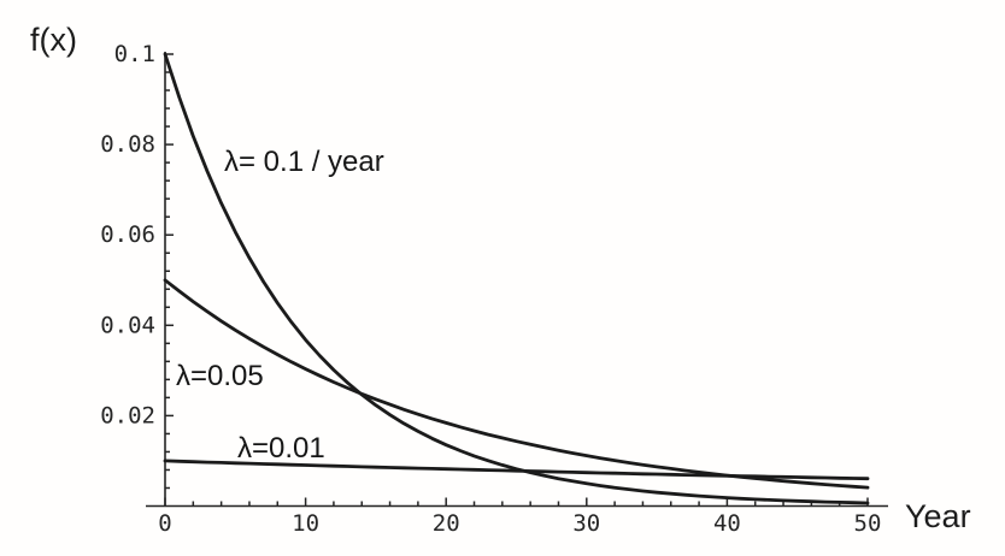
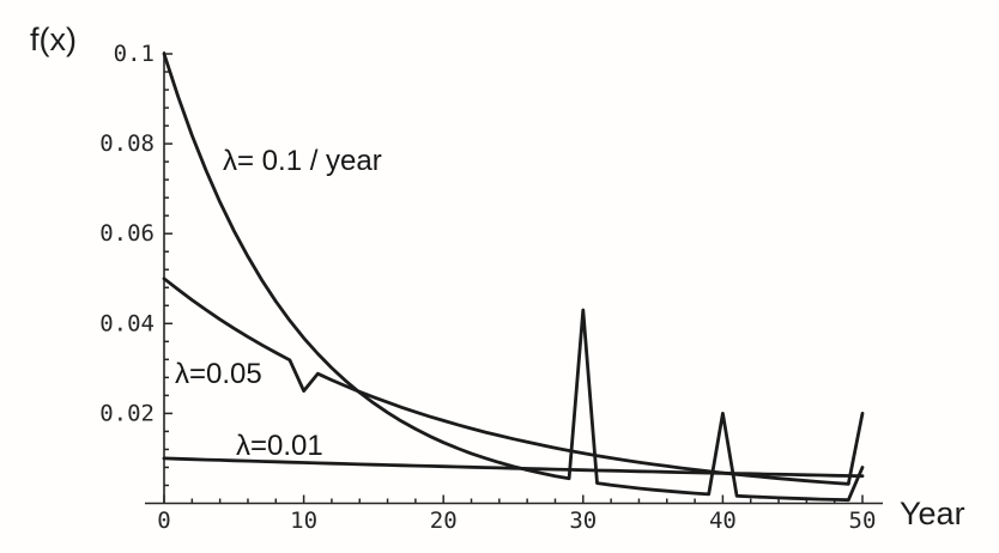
λ=0.05/10: 0.030 -> 0.025
λ= 0.1 / year/30: 0.005 -> 0.043
λ= 0.1 / year/40: 0.002 -> 0.020
λ= 0.1 / year/50: 0.001 -> 0.008
λ=0.05/50: 0.004 -> 0.020
